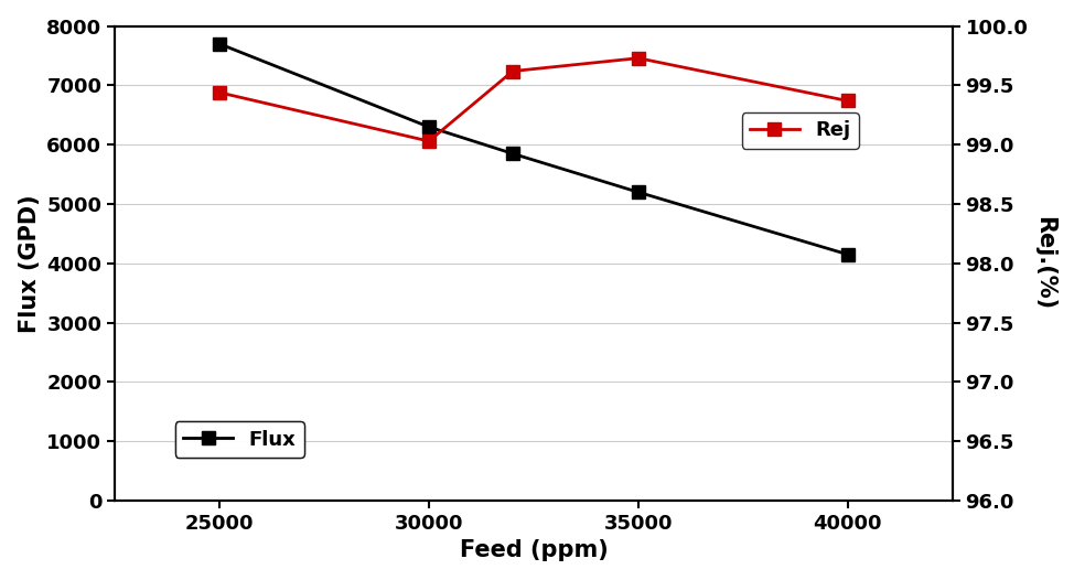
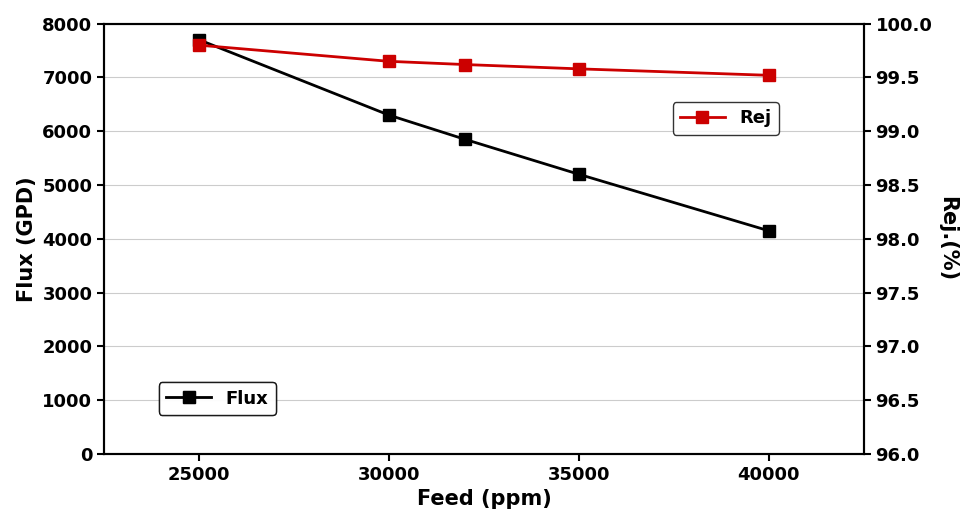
Rej/25000: 99.44 -> 99.80
Rej/30000: 99.03 -> 99.65
Rej/35000: 99.73 -> 99.58
Rej/40000: 99.37 -> 99.52
